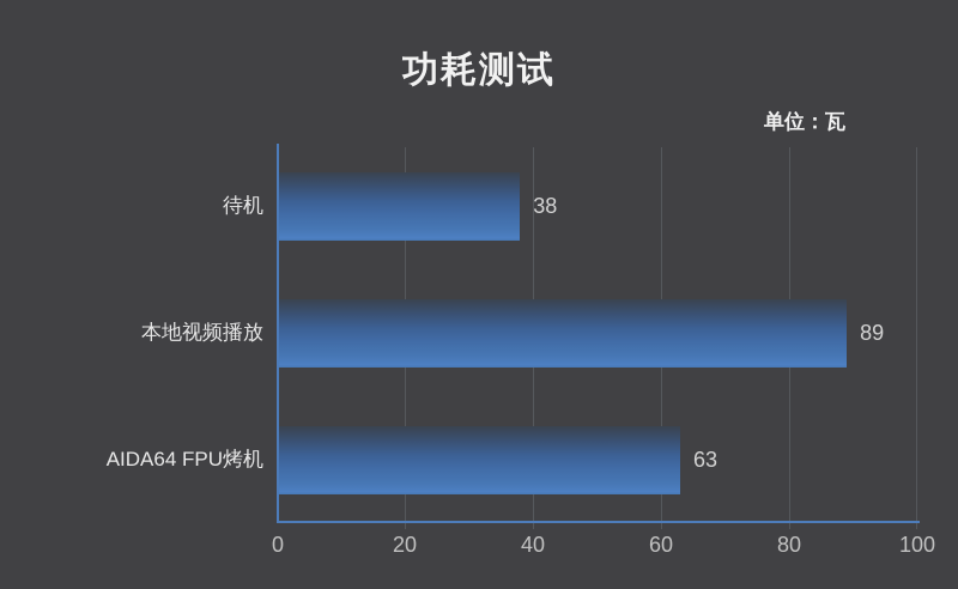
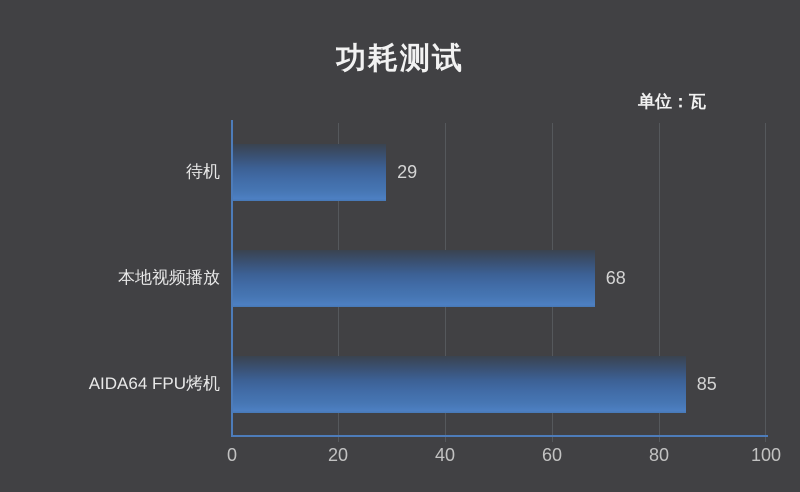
待机: 38 -> 29
本地视频播放: 89 -> 68
AIDA64 FPU烤机: 63 -> 85
